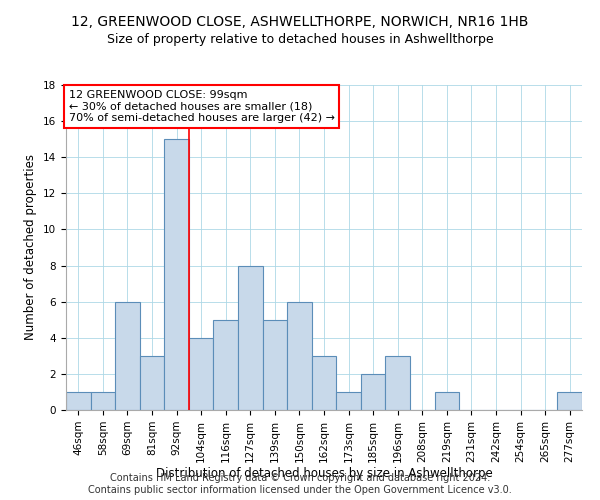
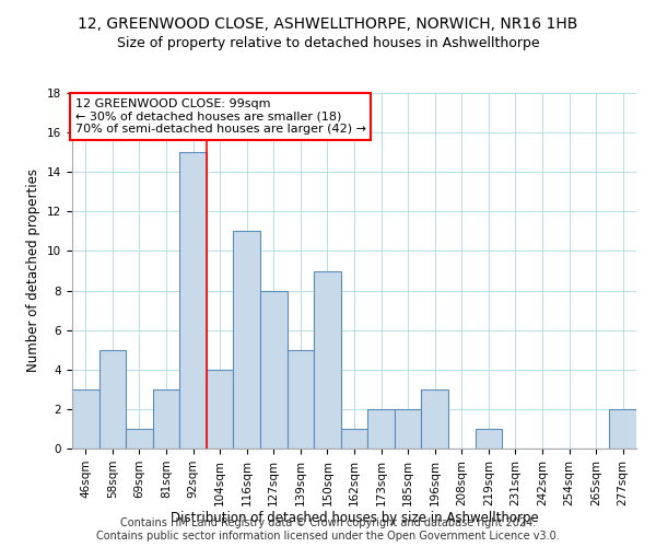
46sqm: 1 -> 3
58sqm: 1 -> 5
69sqm: 6 -> 1
116sqm: 5 -> 11
150sqm: 6 -> 9
162sqm: 3 -> 1
173sqm: 1 -> 2
277sqm: 1 -> 2
